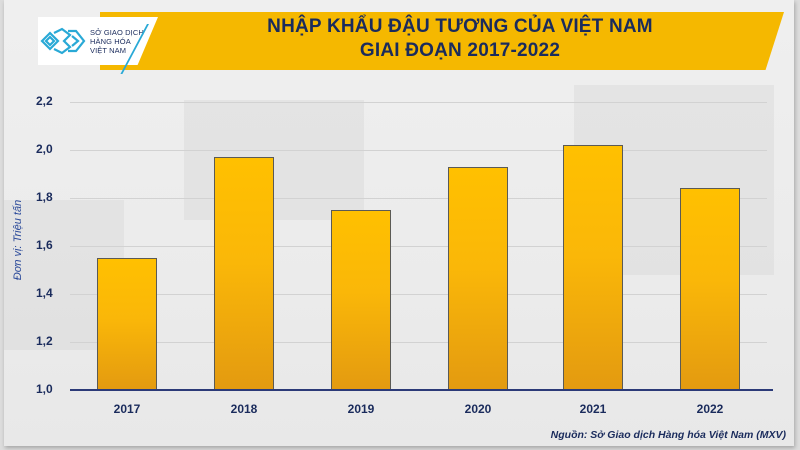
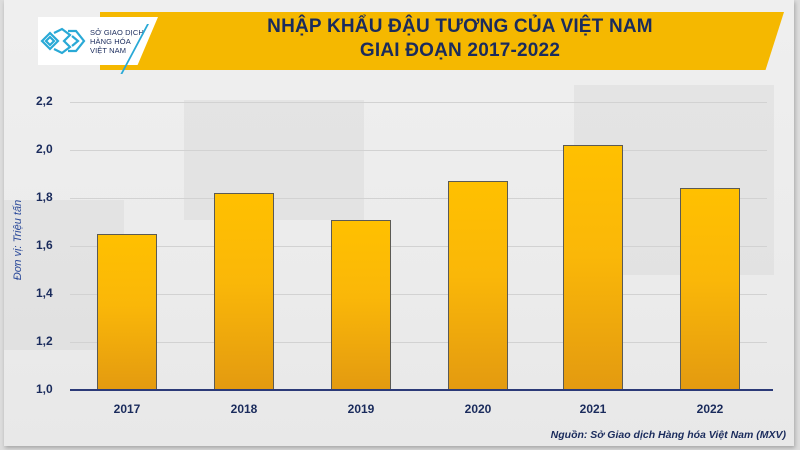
2017: 1,55 -> 1,65
2018: 1,97 -> 1,82
2019: 1,75 -> 1,71
2020: 1,93 -> 1,87
